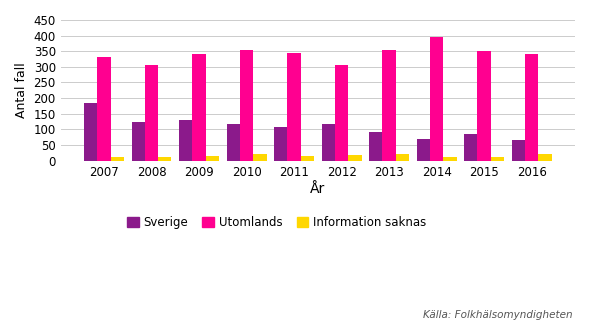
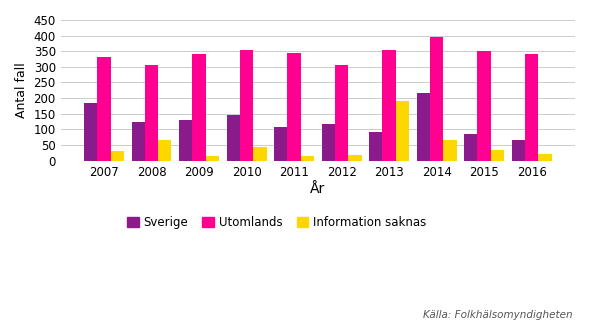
Information saknas/2007: 13 -> 30
Information saknas/2008: 10 -> 65
Sverige/2010: 117 -> 145
Information saknas/2010: 22 -> 45
Information saknas/2013: 20 -> 190
Sverige/2014: 68 -> 215
Information saknas/2014: 13 -> 65
Information saknas/2015: 12 -> 35
